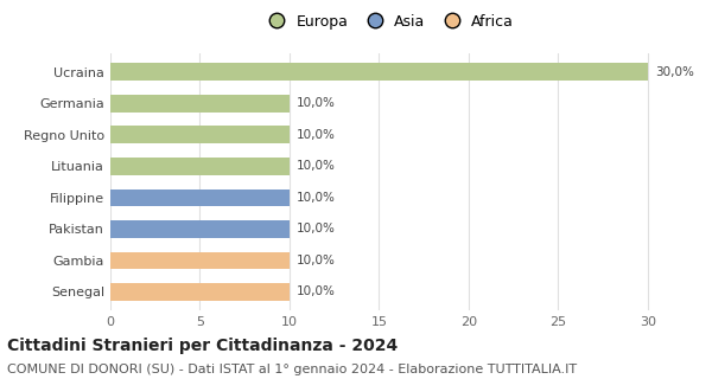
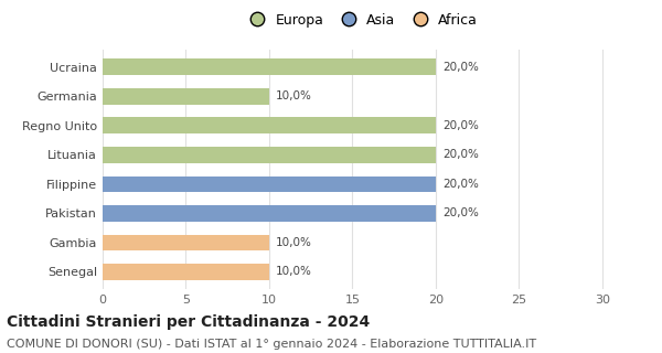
Ucraina: 30,0% -> 20,0%
Regno Unito: 10,0% -> 20,0%
Lituania: 10,0% -> 20,0%
Filippine: 10,0% -> 20,0%
Pakistan: 10,0% -> 20,0%
